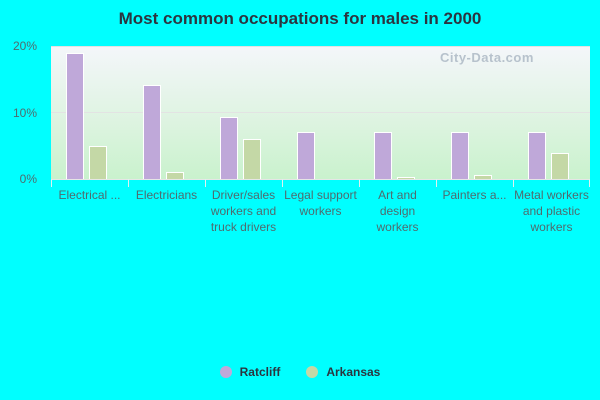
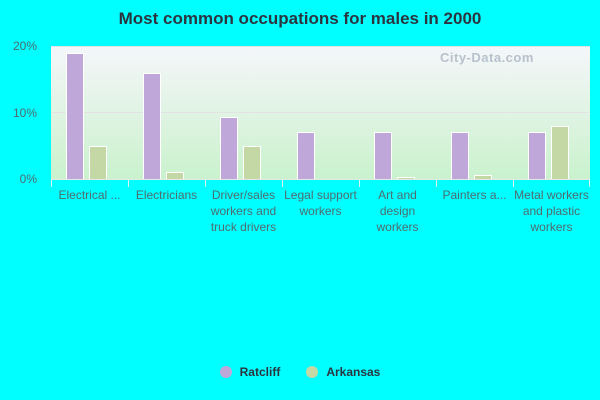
Ratcliff/Electricians: 14% -> 16%
Arkansas/Driver/sales workers and truck drivers: 6% -> 5%
Arkansas/Metal workers and plastic workers: 4% -> 8%
